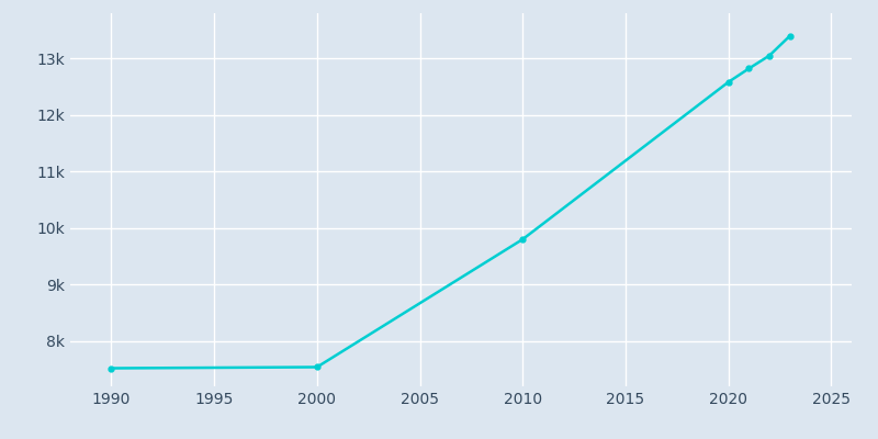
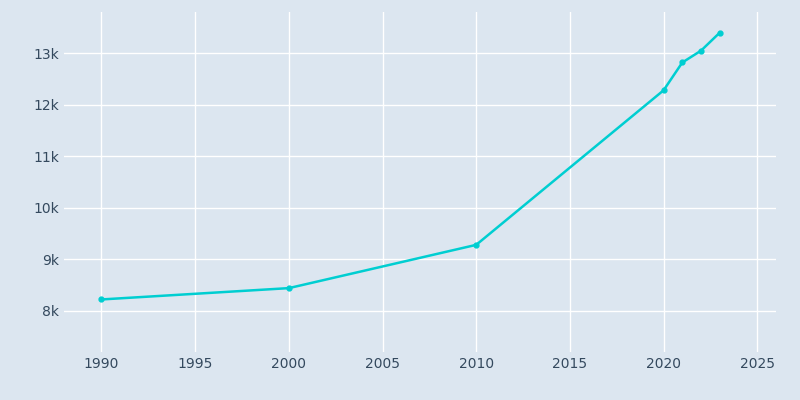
1990: 7.52k -> 8.22k
2000: 7.54k -> 8.44k
2010: 9.80k -> 9.28k
2020: 12.58k -> 12.28k
